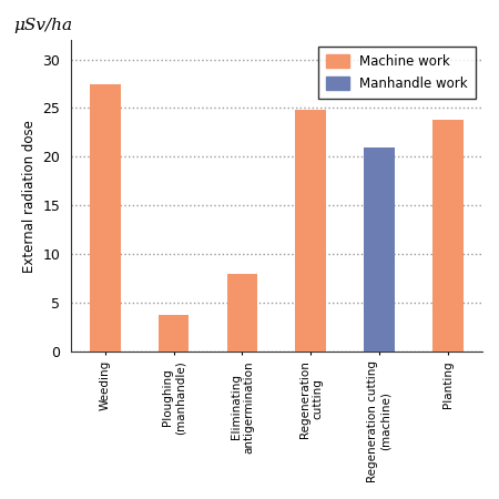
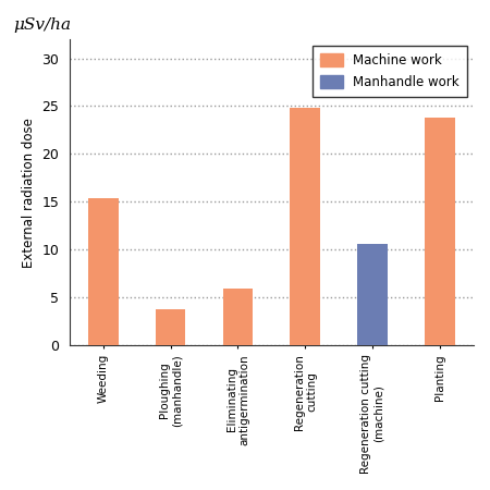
Weeding: 27.5 -> 15.4
Eliminating antigermination: 8.0 -> 6.0
Regeneration cutting (machine): 21.0 -> 10.6
